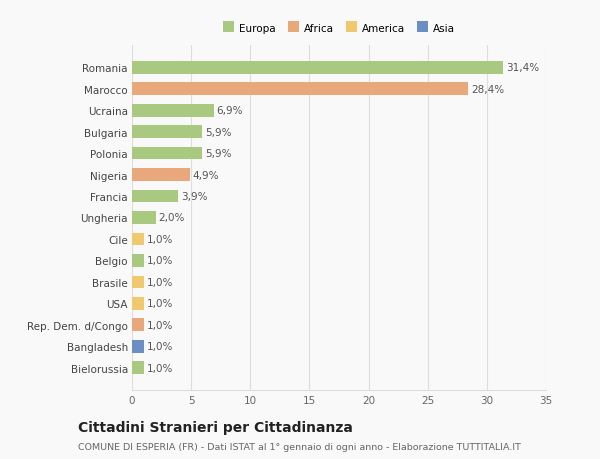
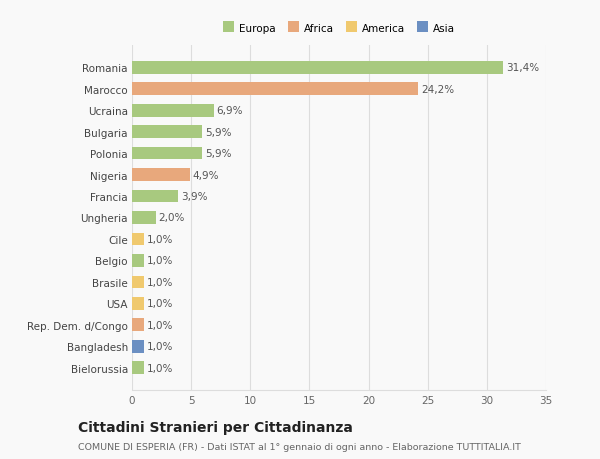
Marocco: 28,4% -> 24,2%
